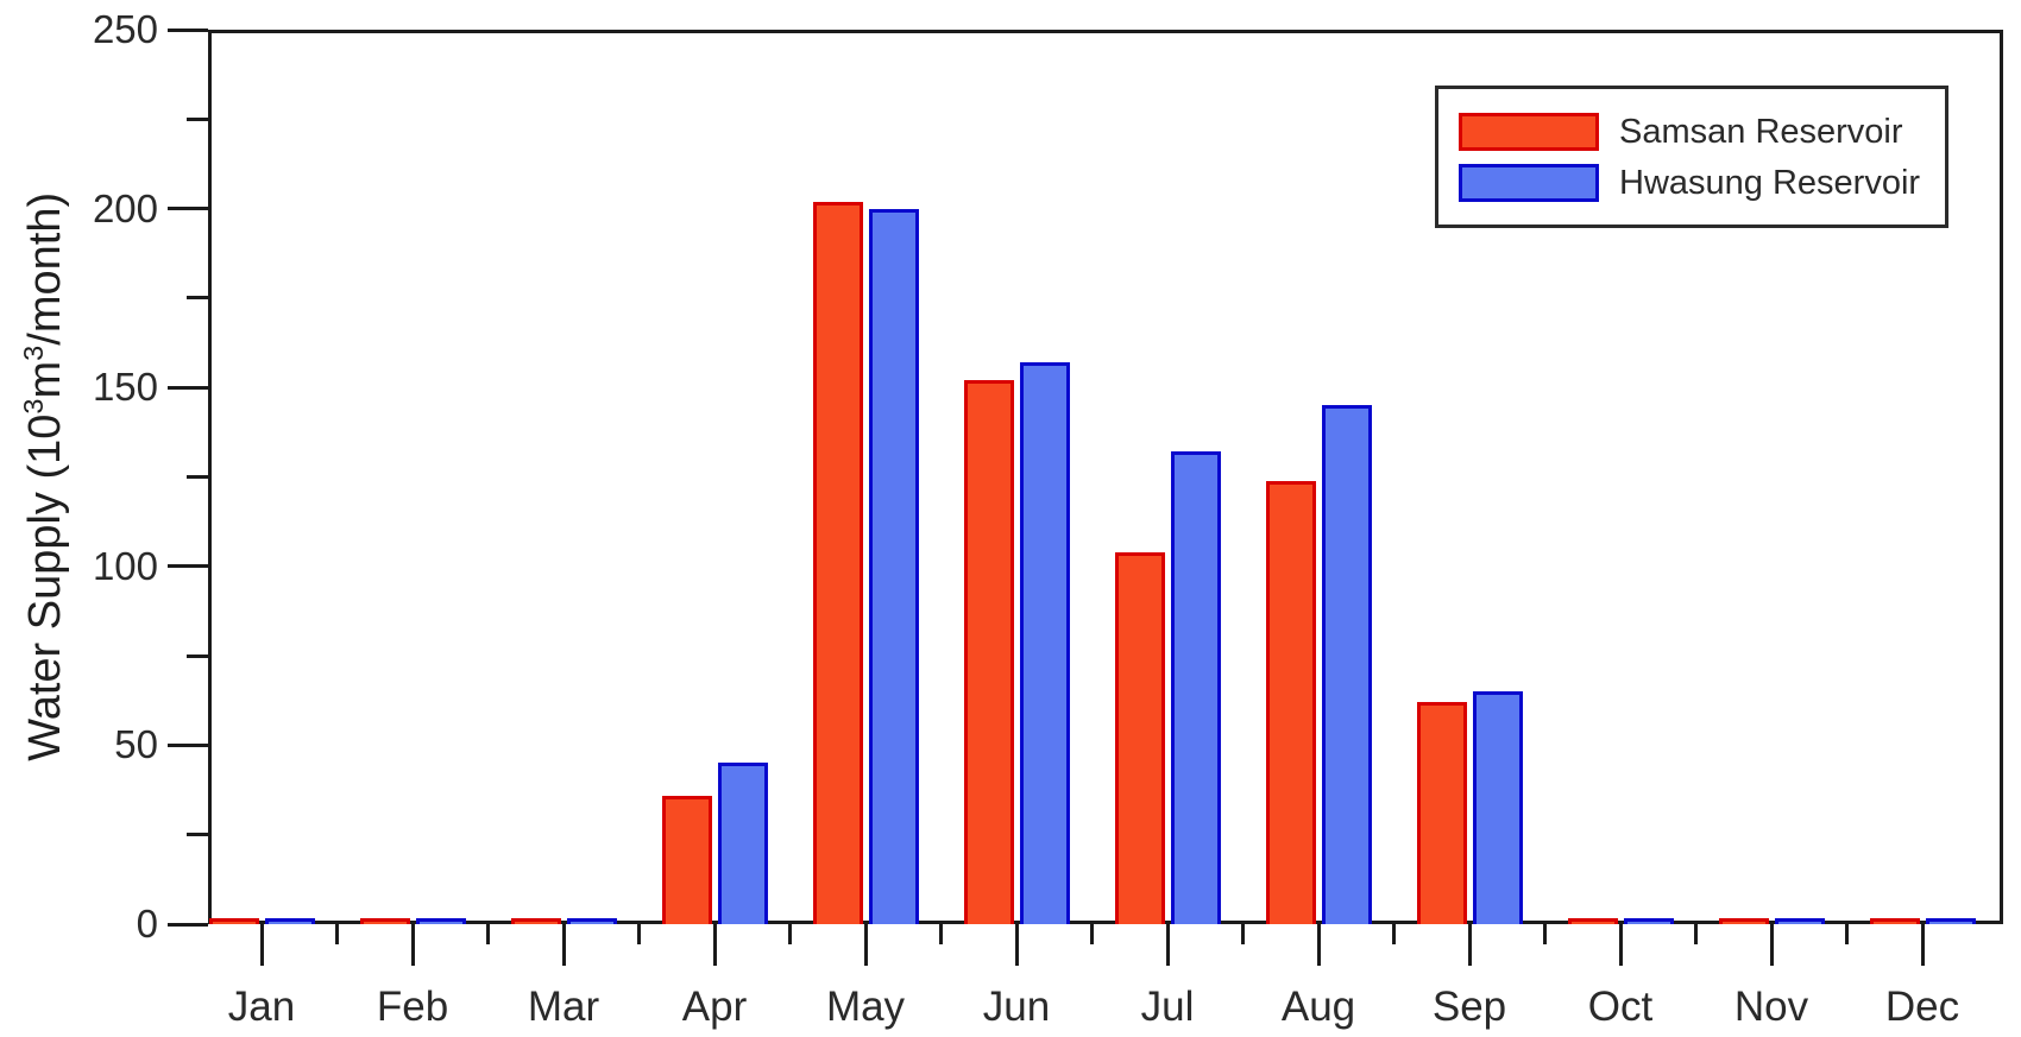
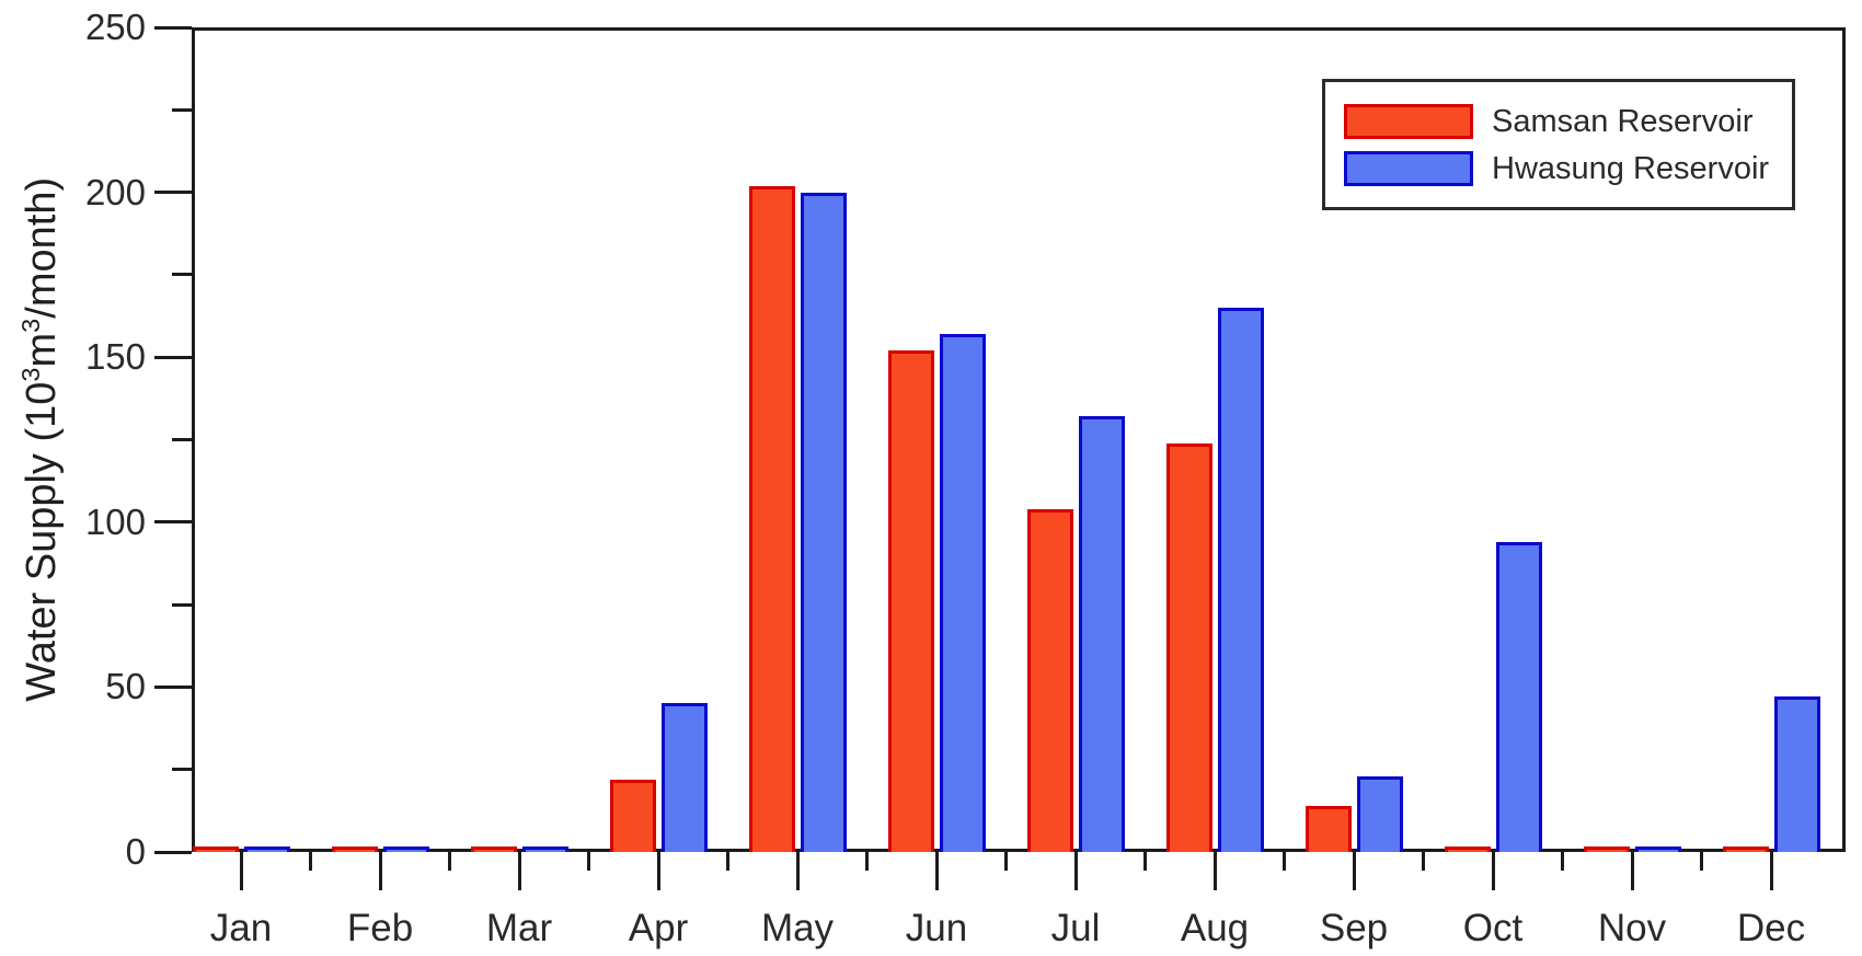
Samsan Reservoir/Apr: 36 -> 22
Hwasung Reservoir/Aug: 145 -> 165
Samsan Reservoir/Sep: 62 -> 14
Hwasung Reservoir/Sep: 65 -> 23
Hwasung Reservoir/Oct: 1 -> 94
Hwasung Reservoir/Dec: 1 -> 47
